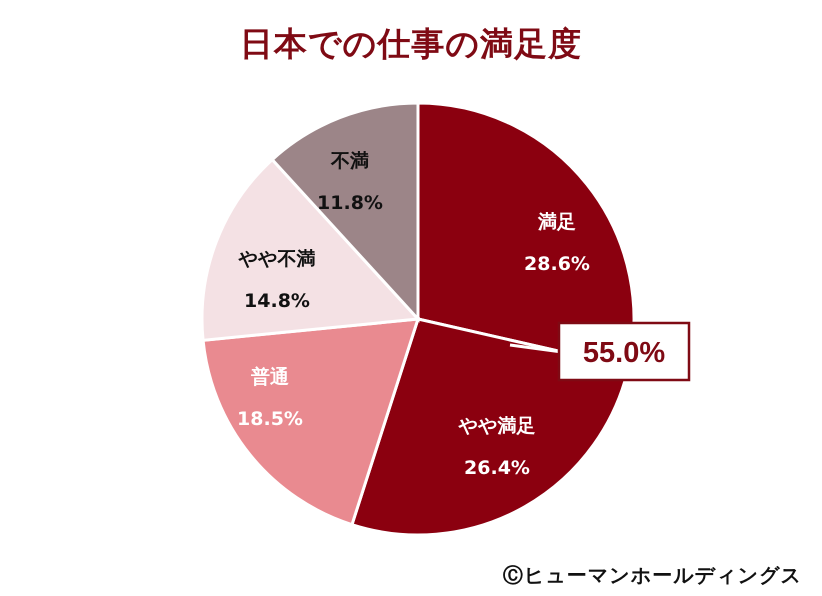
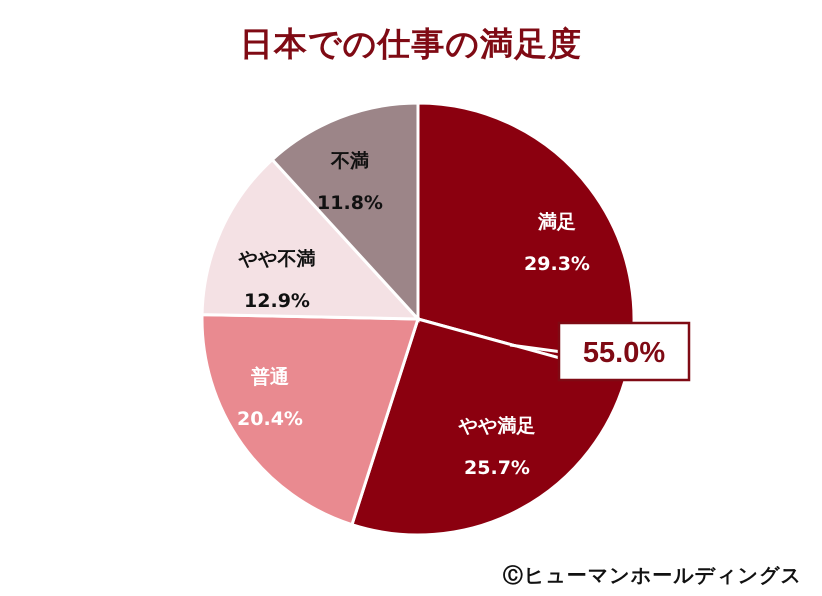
満足: 28.6% -> 29.3%
やや満足: 26.4% -> 25.7%
普通: 18.5% -> 20.4%
やや不満: 14.8% -> 12.9%
